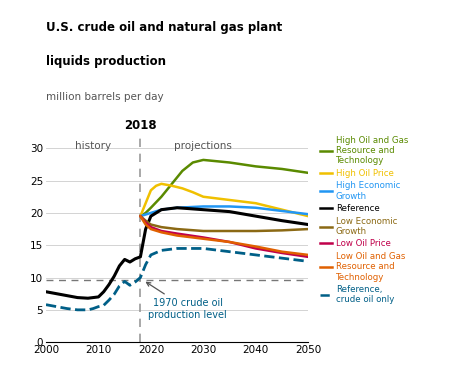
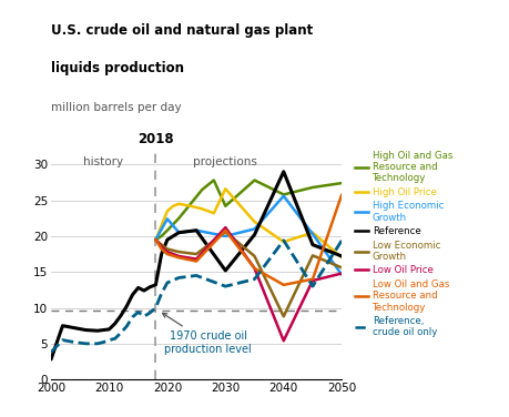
Reference/2000: 7.8 -> 2.8
Reference, crude oil only/2000: 5.8 -> 3.8
High Economic Growth/2020: 20.0 -> 22.4
High Oil and Gas Resource and Technology/2030: 28.2 -> 24.2
High Oil Price/2030: 22.5 -> 26.6
High Economic Growth/2030: 21.0 -> 20.0
Reference/2030: 20.5 -> 15.2
Low Economic Growth/2030: 17.2 -> 20.6
Low Oil Price/2030: 16.2 -> 21.2
Low Oil and Gas Resource and Technology/2030: 16.0 -> 20.8
Reference, crude oil only/2030: 14.5 -> 13.0
High Oil and Gas Resource and Technology/2040: 27.2 -> 25.8
High Oil Price/2040: 21.5 -> 19.2
High Economic Growth/2040: 20.8 -> 25.6
Reference/2040: 19.5 -> 29.0
Low Economic Growth/2040: 17.2 -> 8.8
Low Oil Price/2040: 14.5 -> 5.4
Low Oil and Gas Resource and Technology/2040: 14.8 -> 13.2
Reference, crude oil only/2040: 13.5 -> 19.4
High Oil and Gas Resource and Technology/2050: 26.2 -> 27.4
High Oil Price/2050: 19.5 -> 17.0
High Economic Growth/2050: 19.8 -> 14.6
Reference/2050: 18.2 -> 17.2
Low Economic Growth/2050: 17.5 -> 15.6
Low Oil Price/2050: 13.2 -> 14.8
Low Oil and Gas Resource and Technology/2050: 13.5 -> 25.8
Reference, crude oil only/2050: 12.5 -> 19.4
